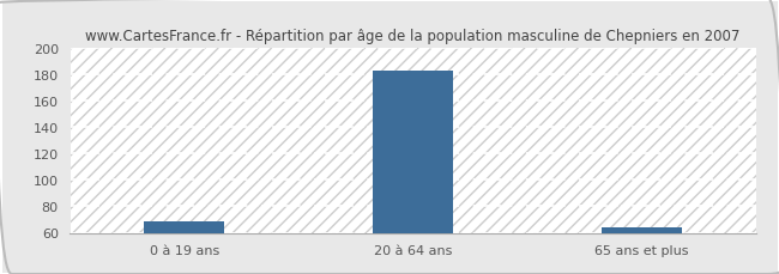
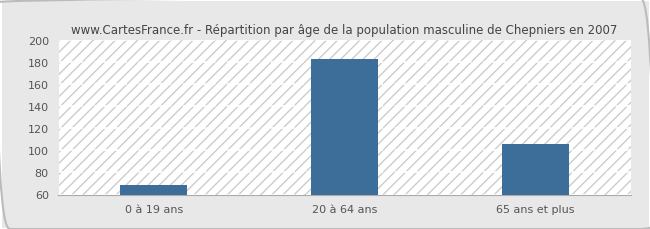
65 ans et plus: 64 -> 106
